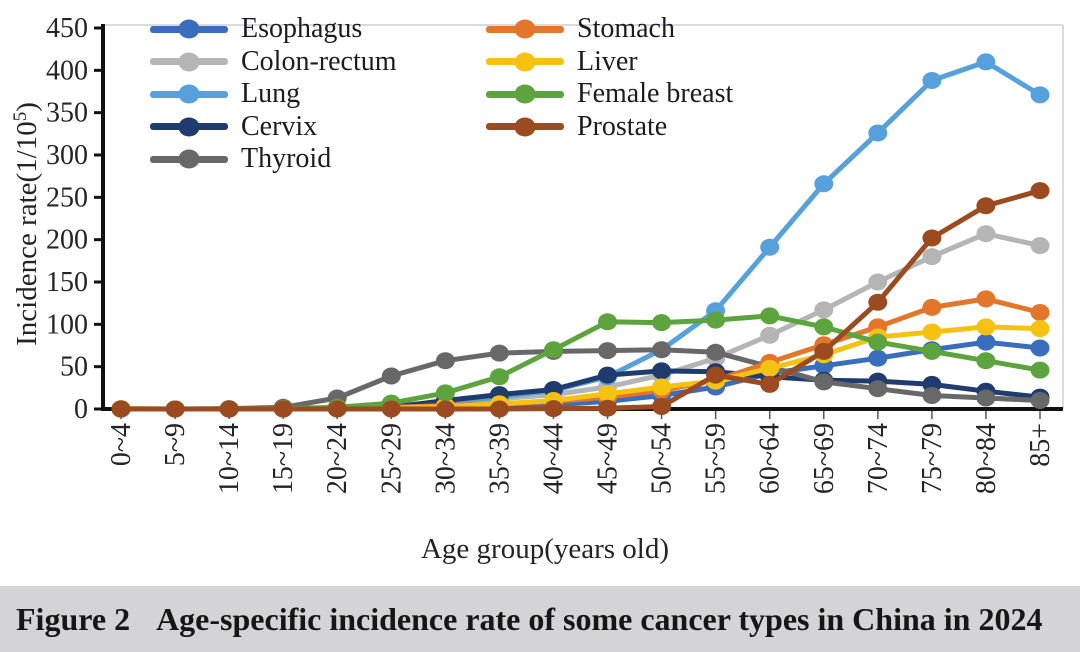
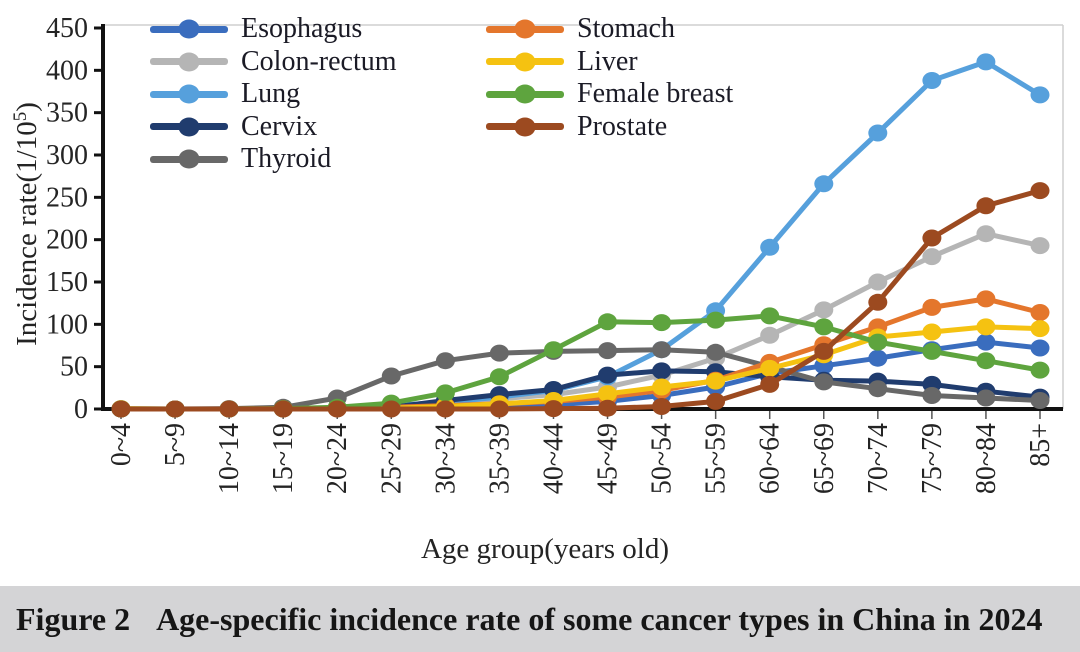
Prostate/55~59: 40 -> 10
